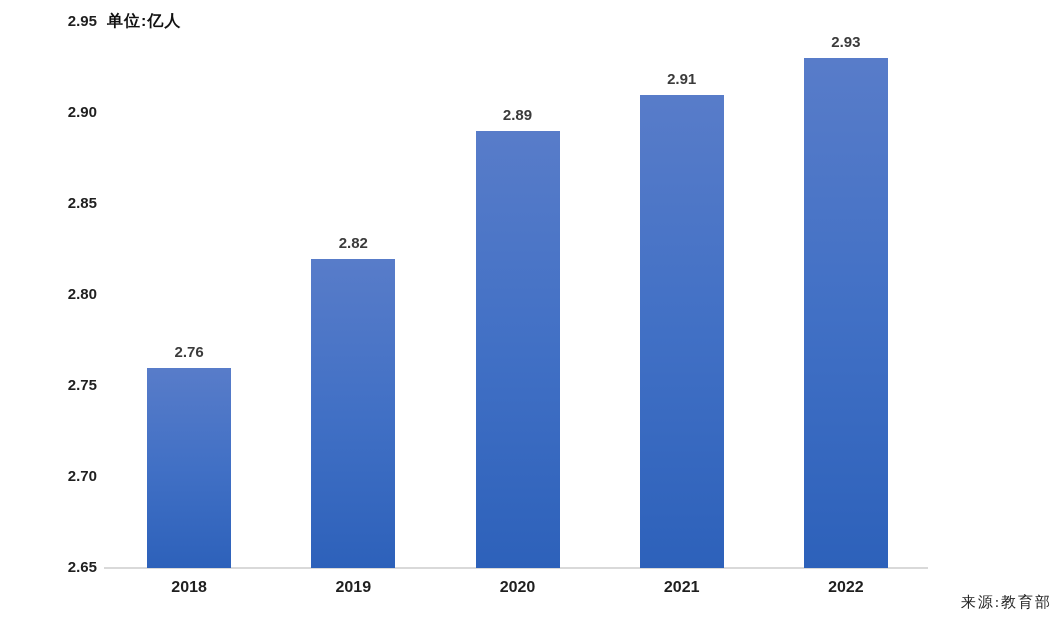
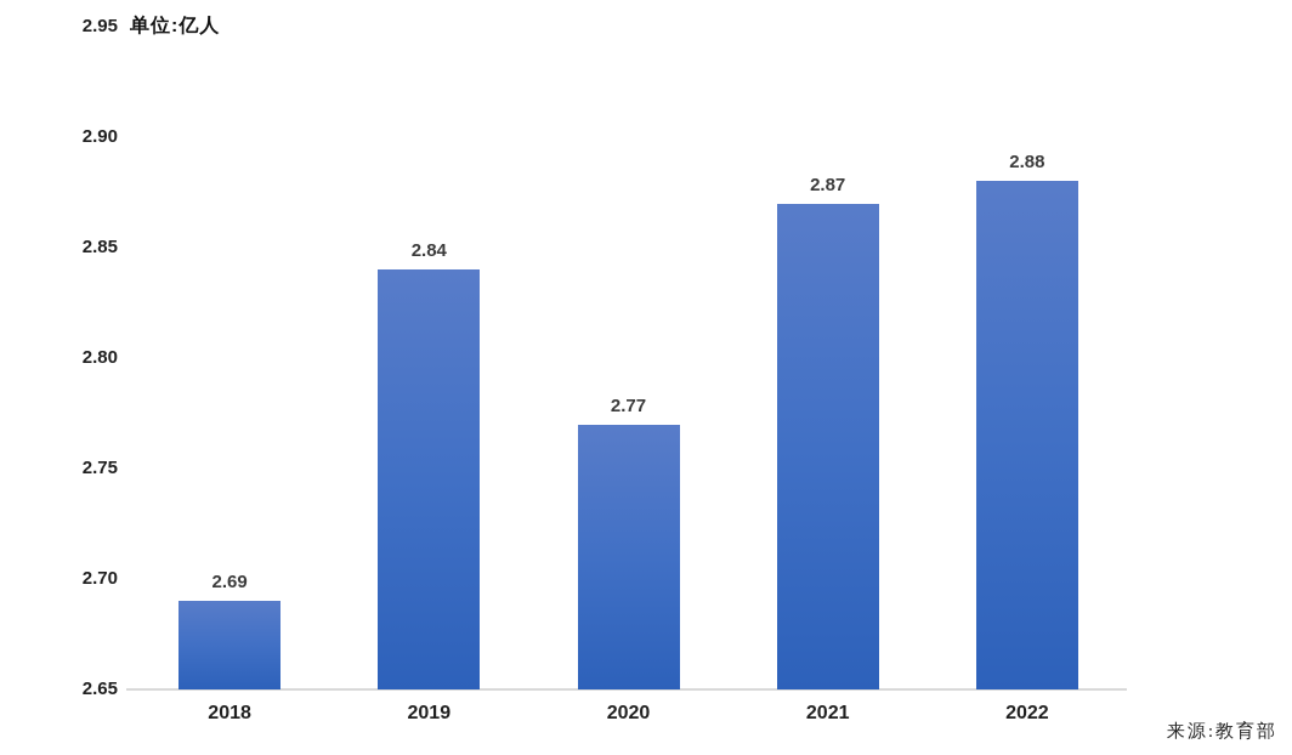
2018: 2.76 -> 2.69
2019: 2.82 -> 2.84
2020: 2.89 -> 2.77
2021: 2.91 -> 2.87
2022: 2.93 -> 2.88
